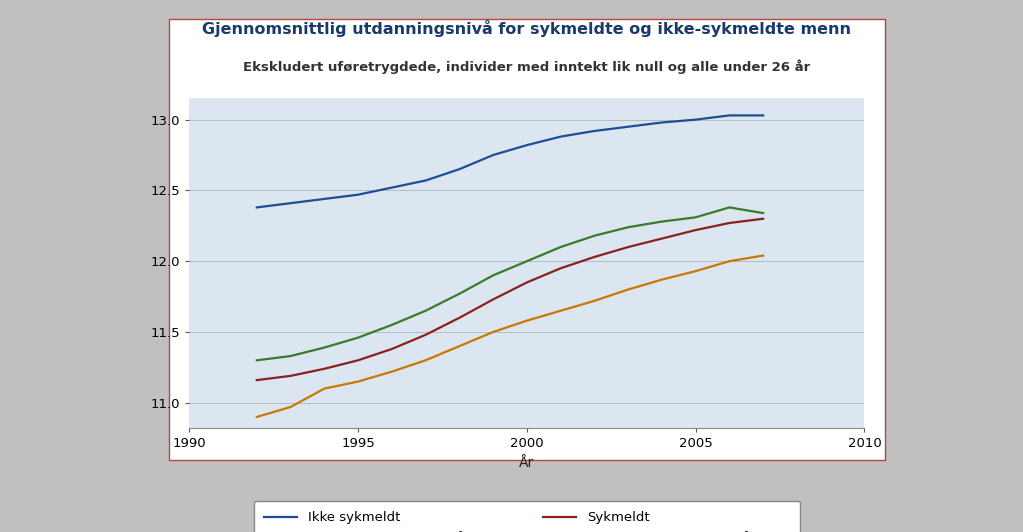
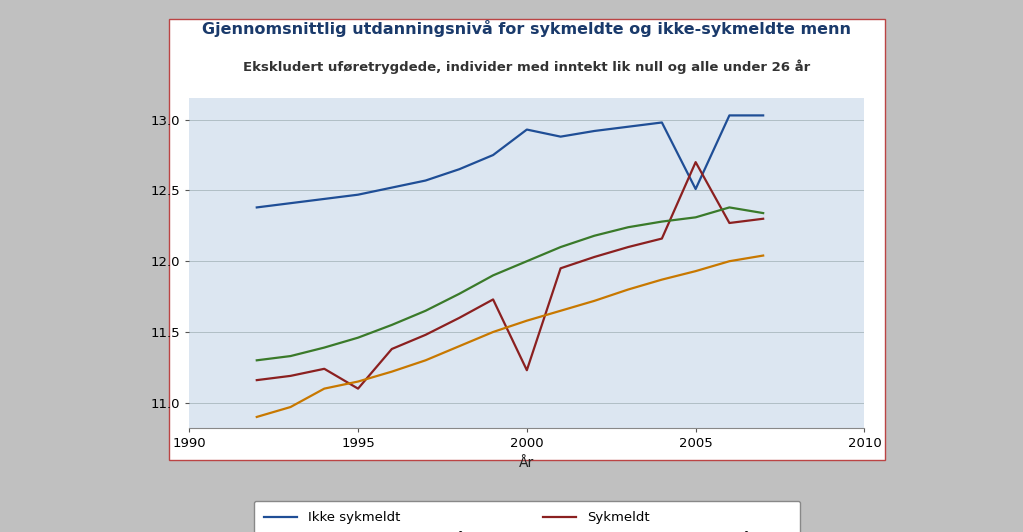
Sykmeldt/1995: 11.30 -> 11.10
Ikke sykmeldt/2000: 12.82 -> 12.93
Sykmeldt/2000: 11.85 -> 11.23
Ikke sykmeldt/2005: 13.00 -> 12.51
Sykmeldt/2005: 12.22 -> 12.70
